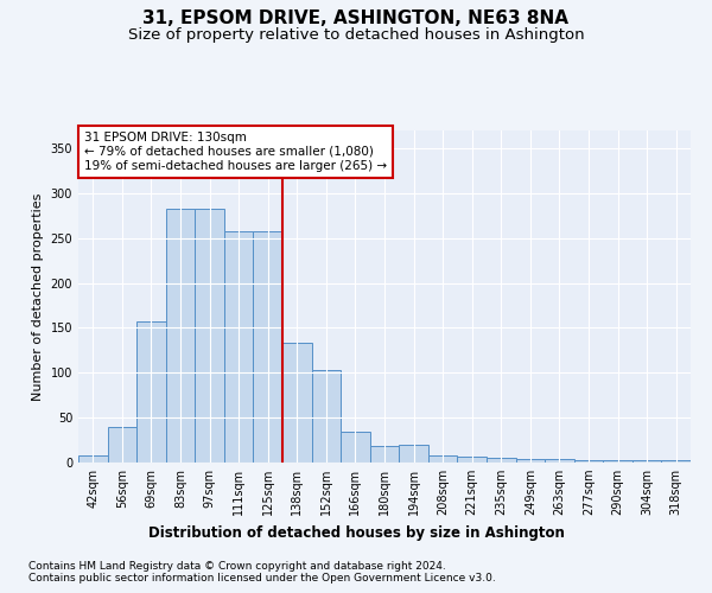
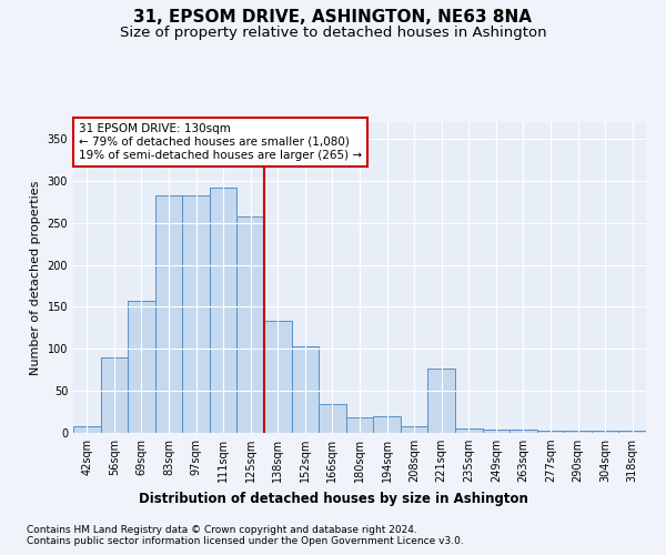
56sqm: 40 -> 90
111sqm: 258 -> 292
221sqm: 6 -> 76
